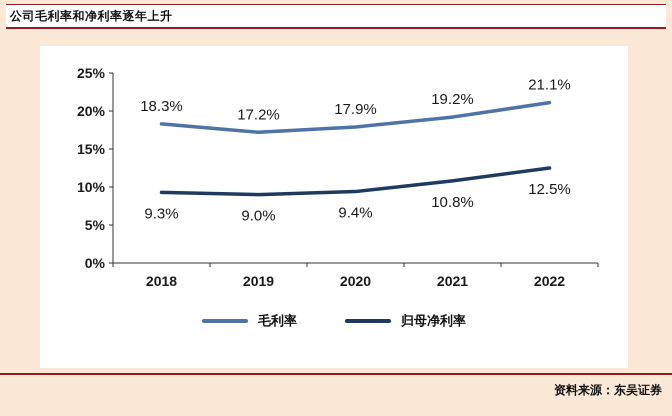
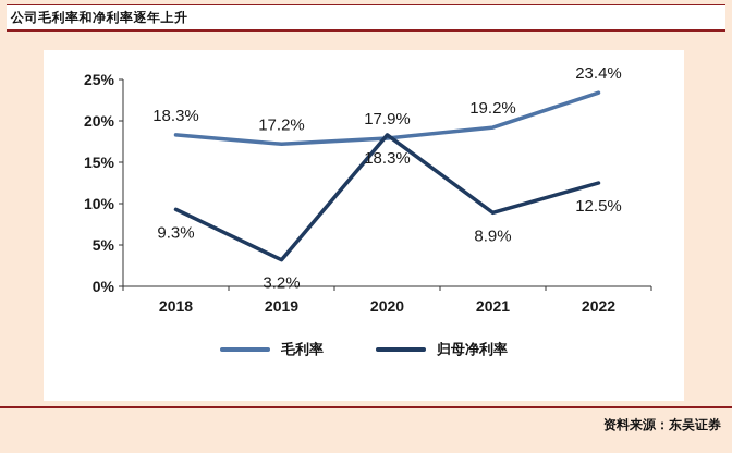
归母净利率/2019: 9.0% -> 3.2%
归母净利率/2020: 9.4% -> 18.3%
归母净利率/2021: 10.8% -> 8.9%
毛利率/2022: 21.1% -> 23.4%
